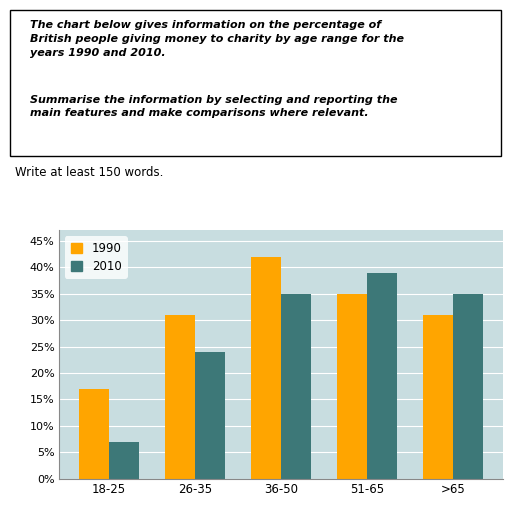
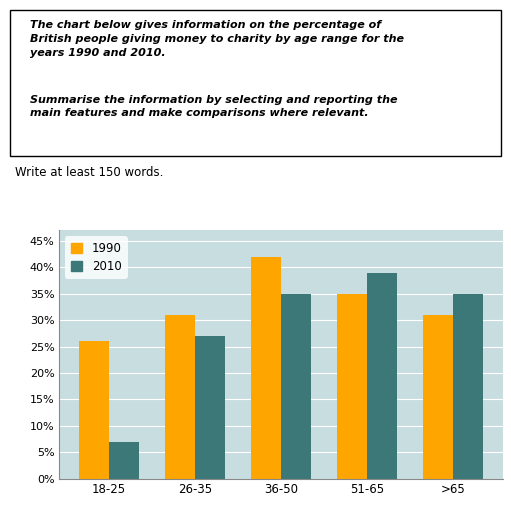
1990/18-25: 17% -> 26%
2010/26-35: 24% -> 27%
